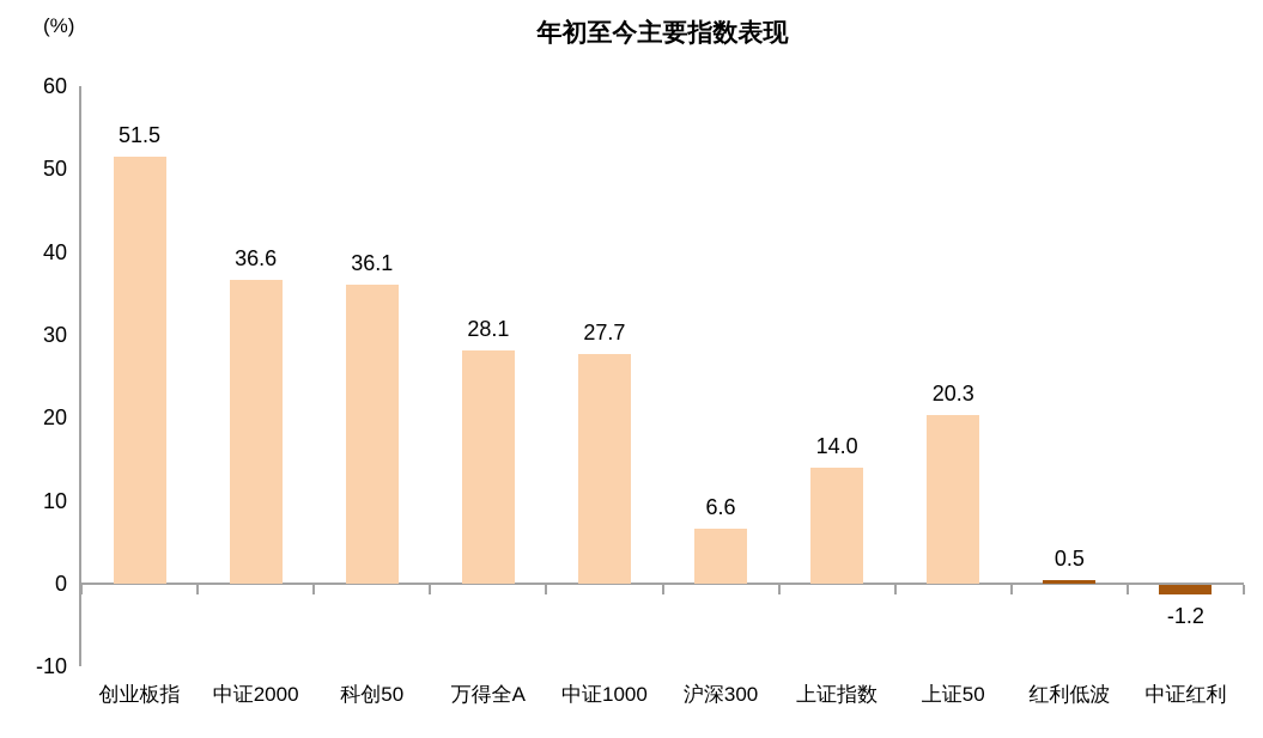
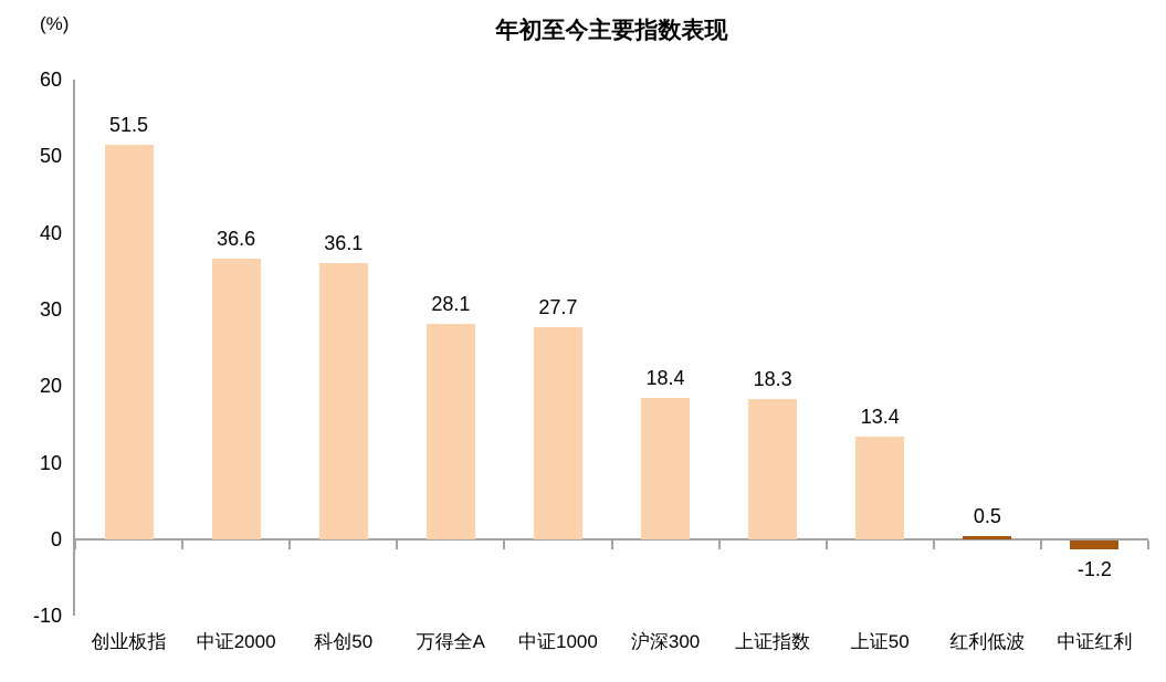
沪深300: 6.6 -> 18.4
上证指数: 14.0 -> 18.3
上证50: 20.3 -> 13.4
